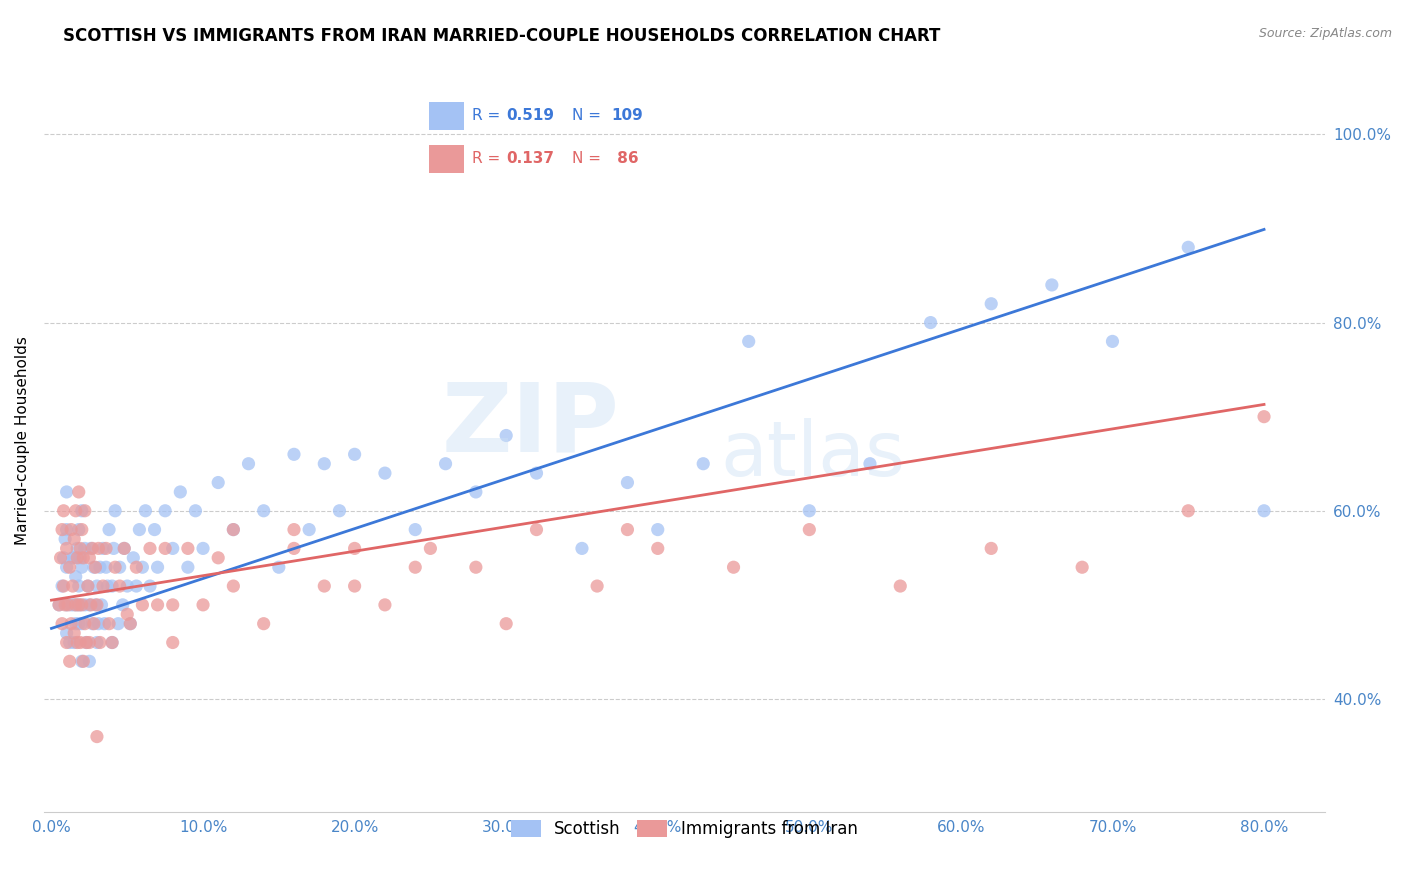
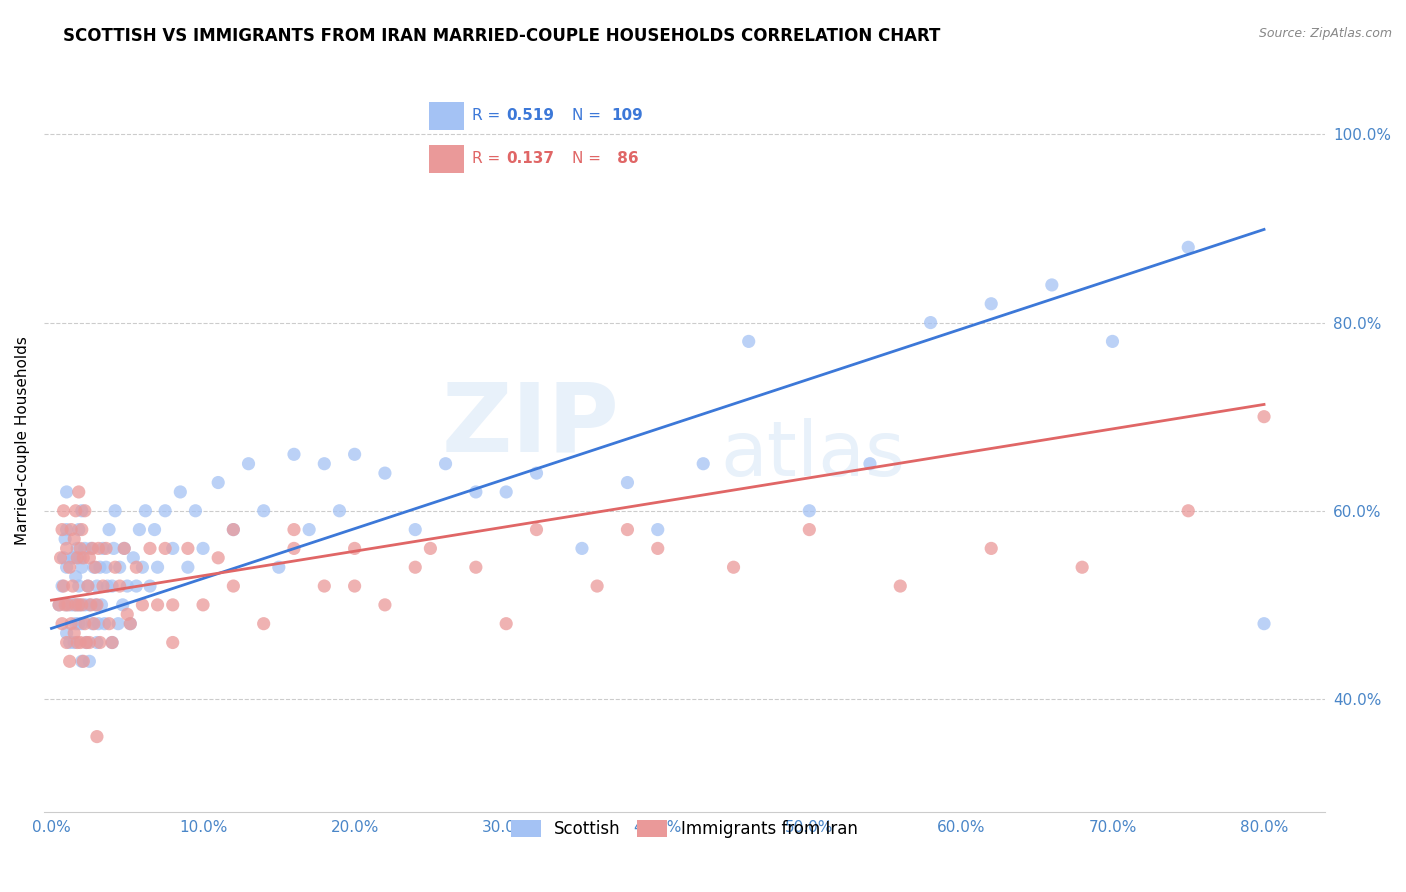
Scottish/30.0%: 68% -> 62%
Scottish/80.0%: 60% -> 48%
